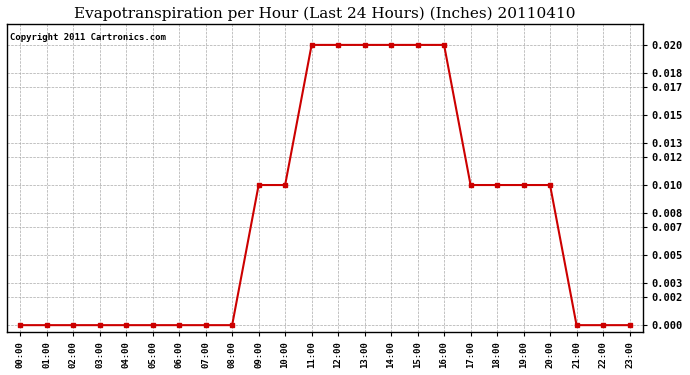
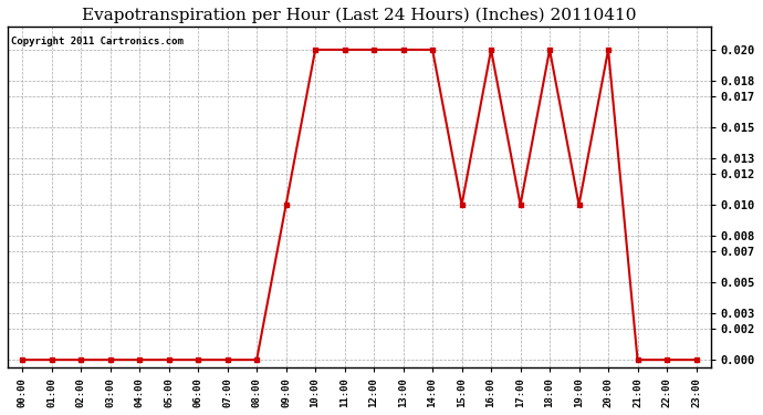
10:00: 0.01 -> 0.02
15:00: 0.02 -> 0.01
18:00: 0.01 -> 0.02
20:00: 0.01 -> 0.02
